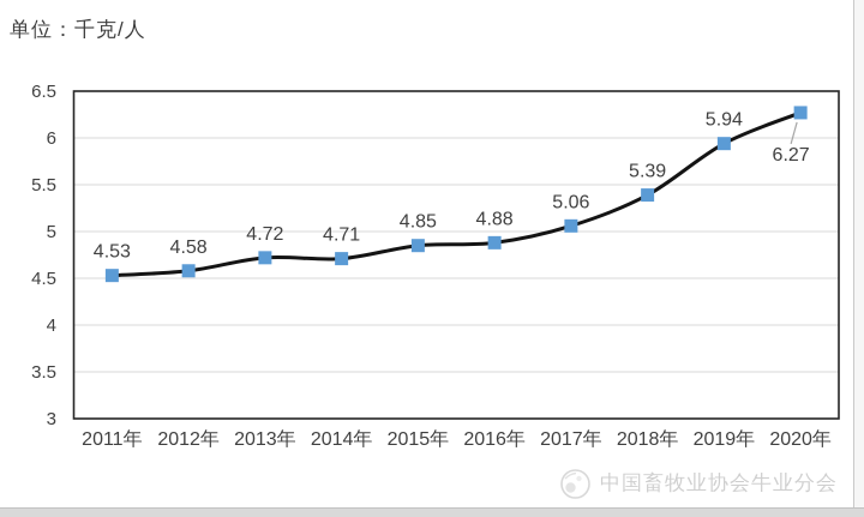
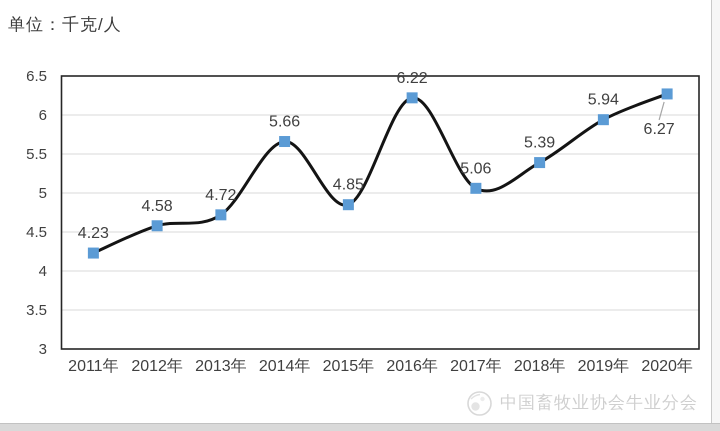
2011年: 4.53 -> 4.23
2014年: 4.71 -> 5.66
2016年: 4.88 -> 6.22
